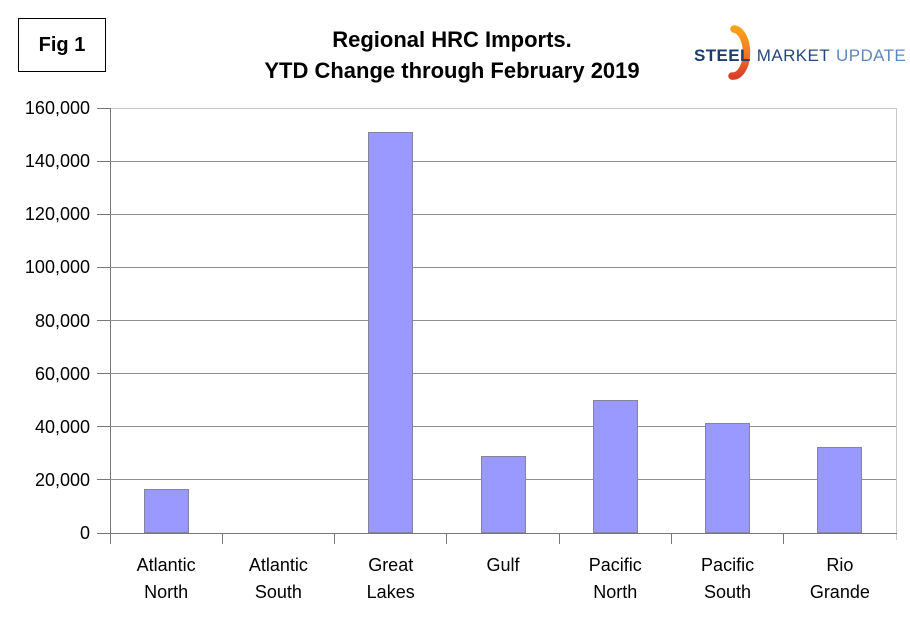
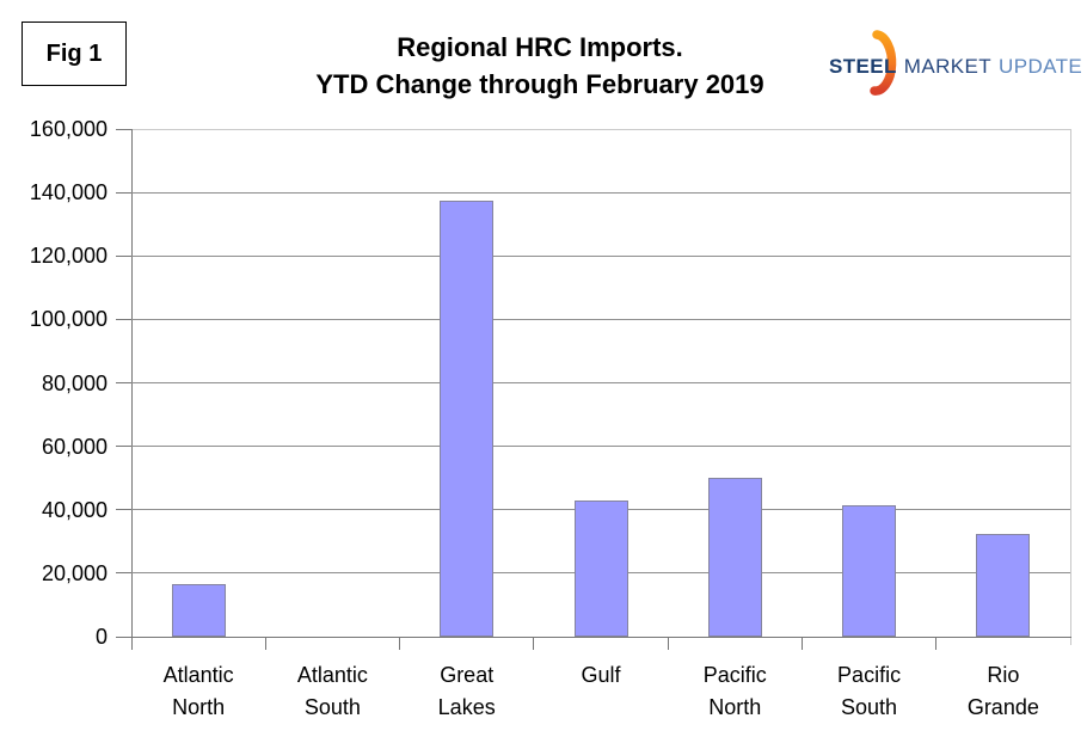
Great Lakes: 151000 -> 138000
Gulf: 29000 -> 43000
